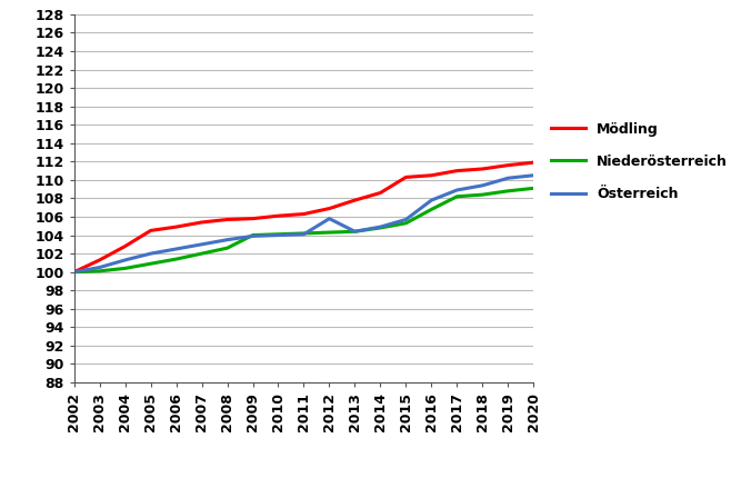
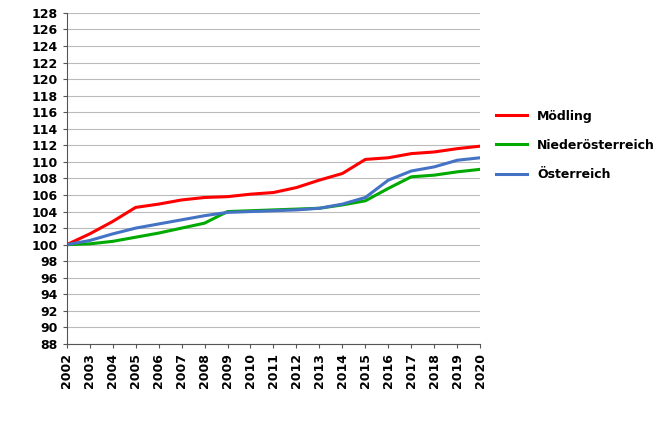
Österreich/2012: 105.8 -> 104.2
